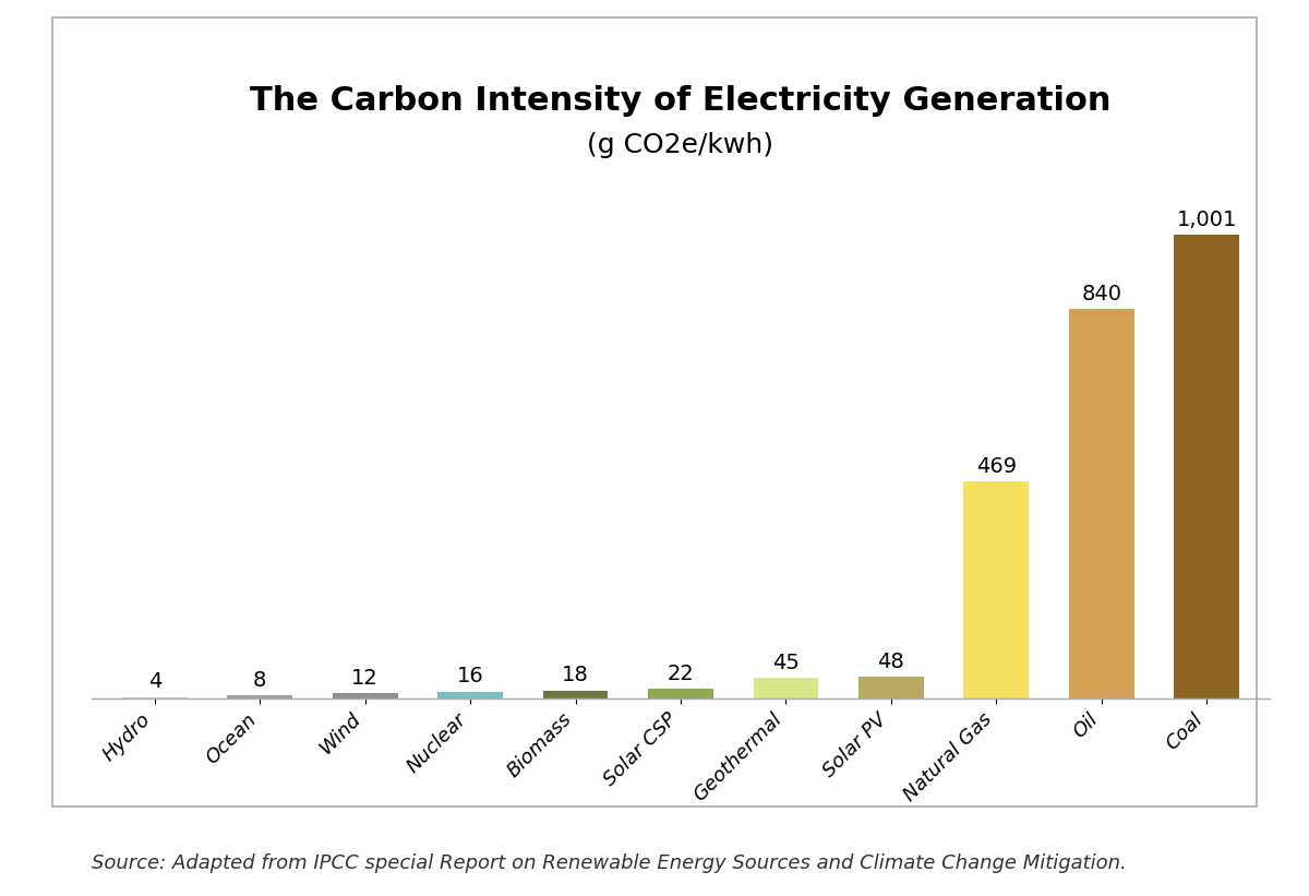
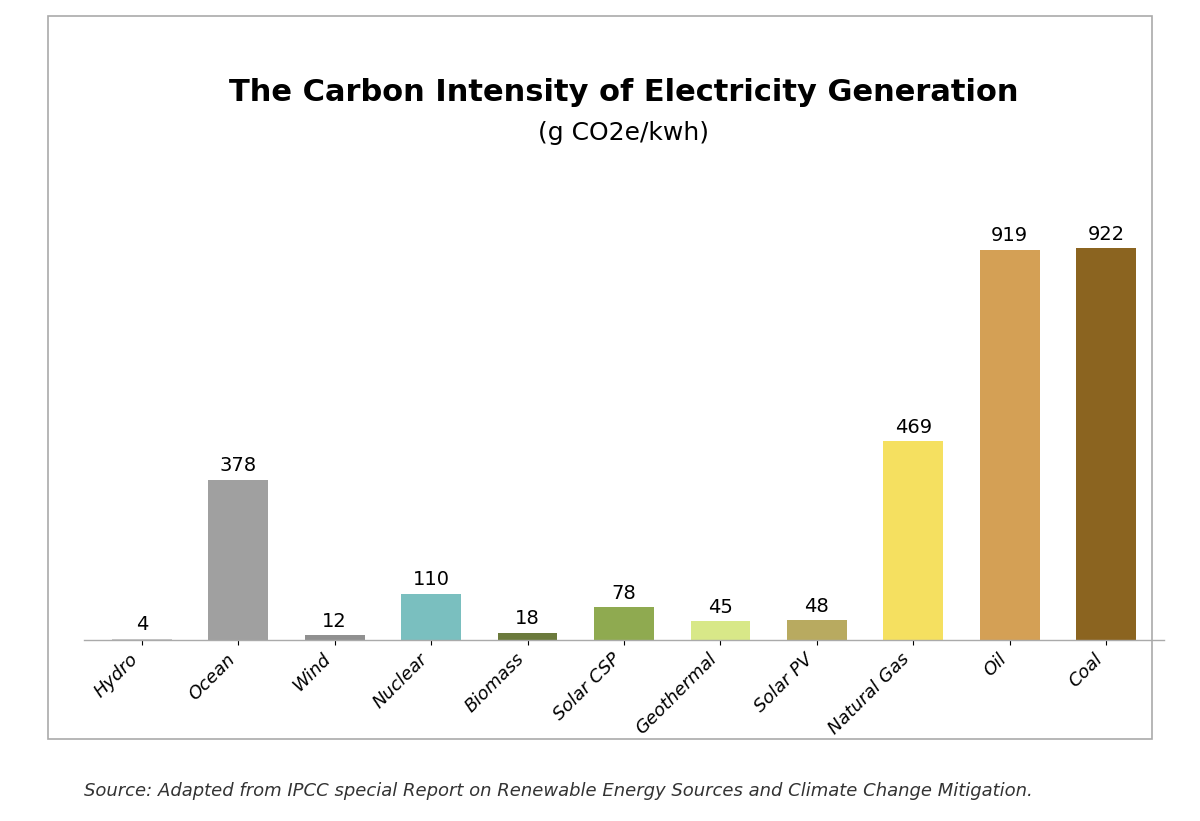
Ocean: 8 -> 378
Nuclear: 16 -> 110
Solar CSP: 22 -> 78
Oil: 840 -> 919
Coal: 1,001 -> 922
